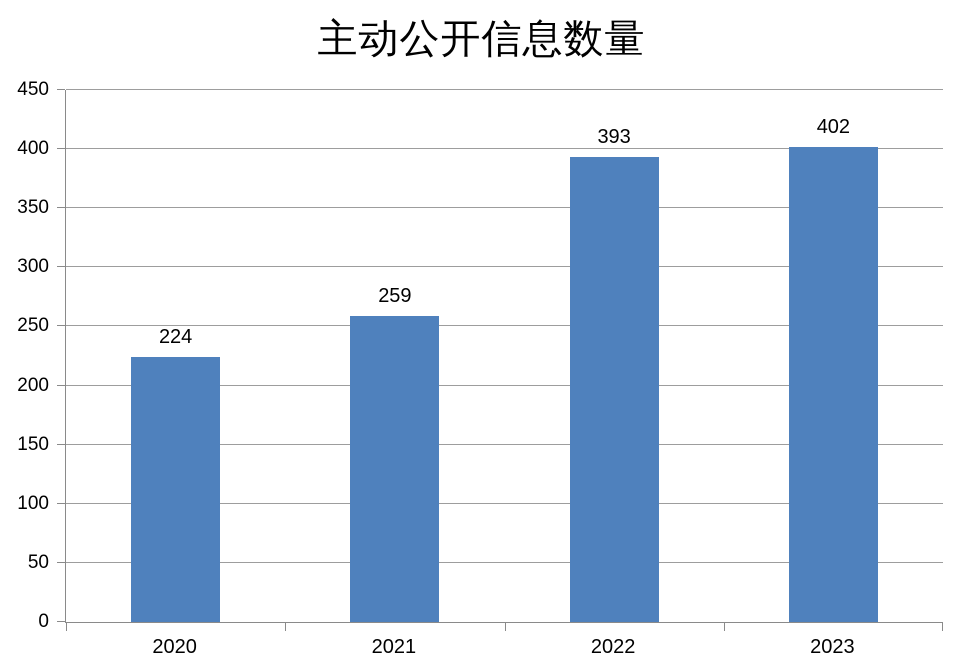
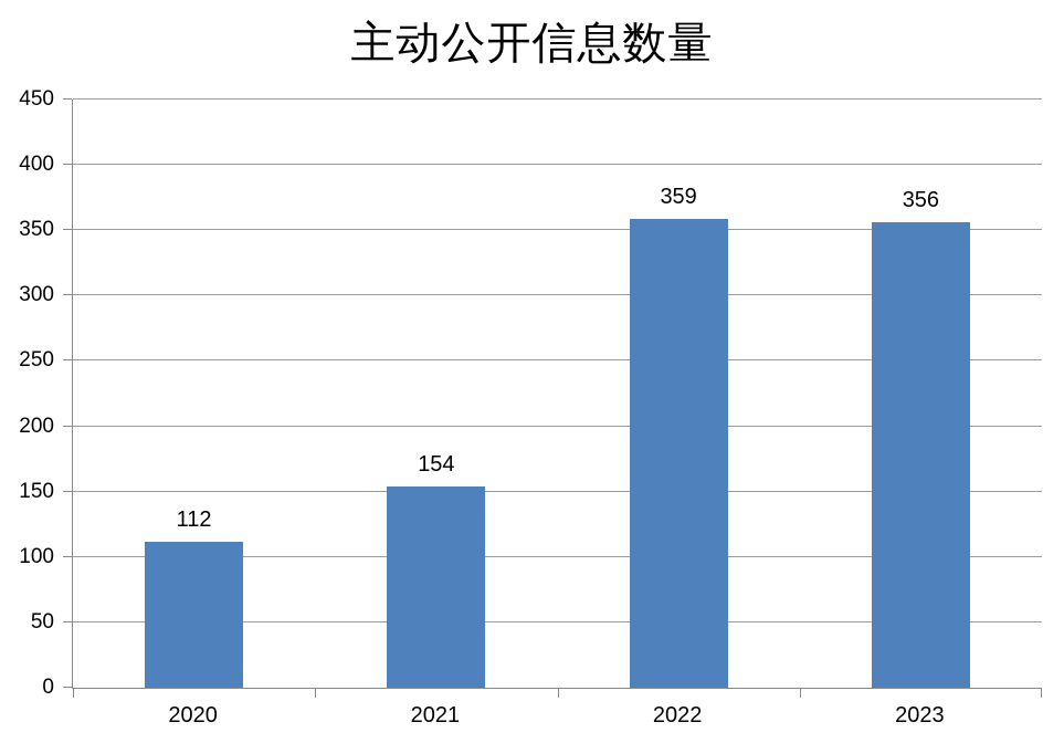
2020: 224 -> 112
2021: 259 -> 154
2022: 393 -> 359
2023: 402 -> 356
